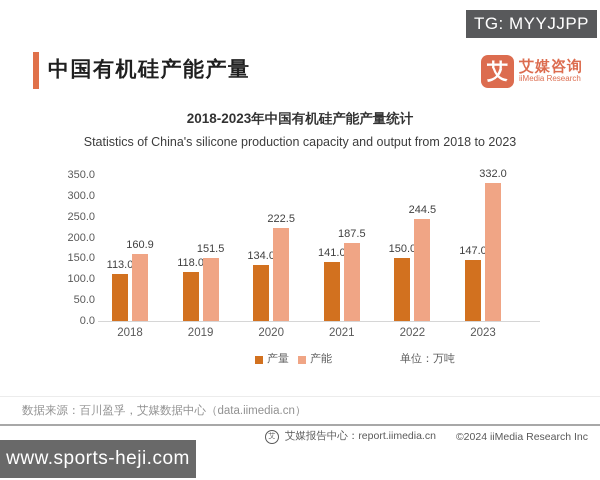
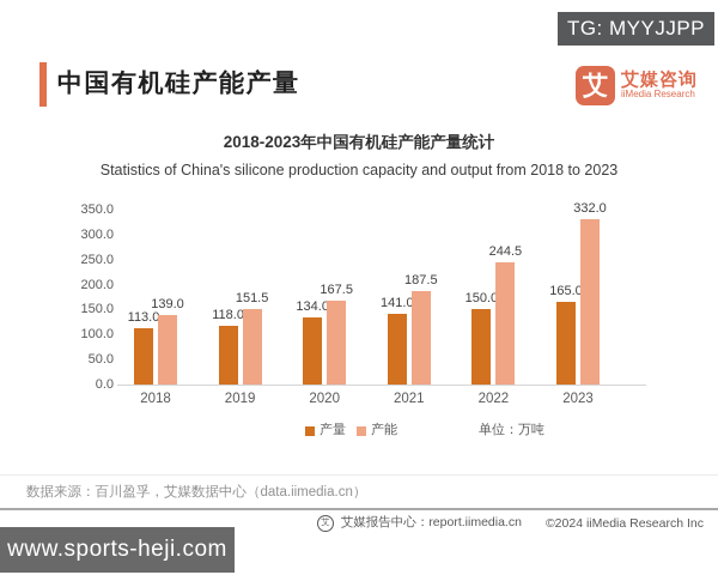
产能/2018: 160.9 -> 139.0
产能/2020: 222.5 -> 167.5
产量/2023: 147.0 -> 165.0
